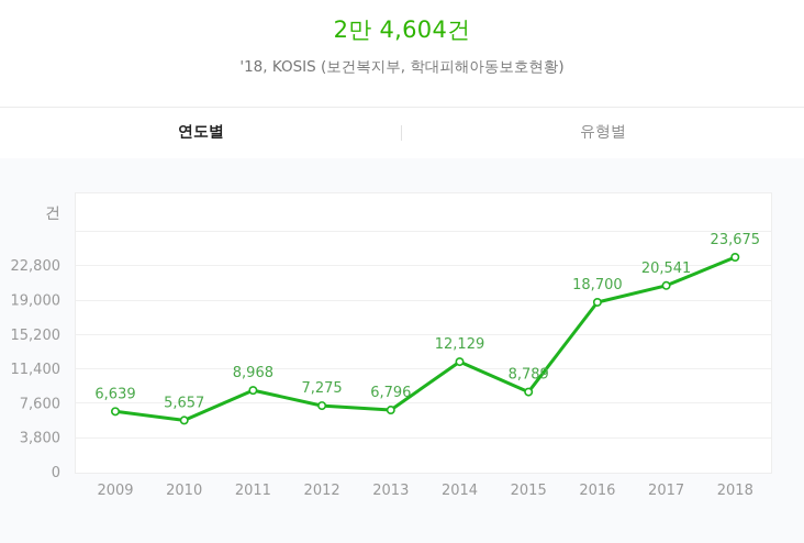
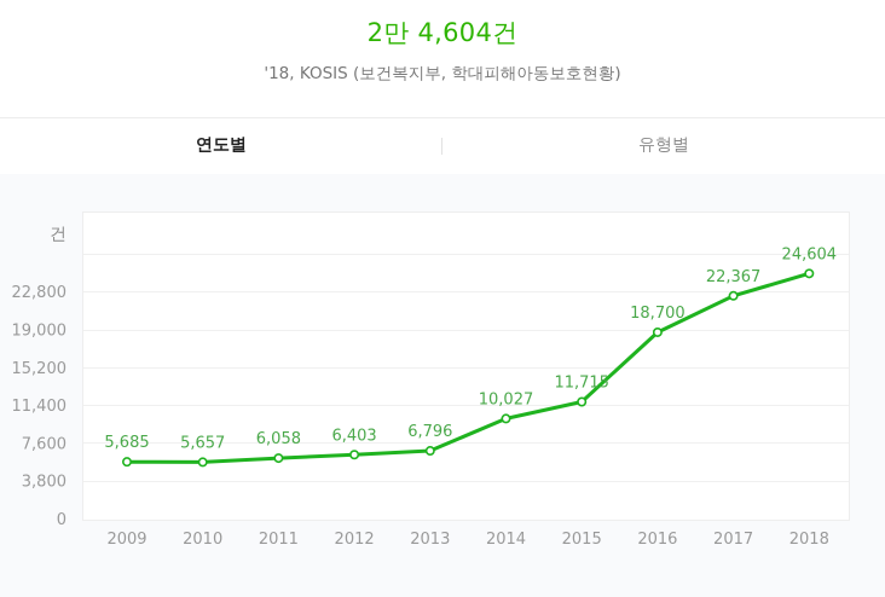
2009: 6,639 -> 5,685
2011: 8,968 -> 6,058
2012: 7,275 -> 6,403
2014: 12,129 -> 10,027
2015: 8,789 -> 11,715
2017: 20,541 -> 22,367
2018: 23,675 -> 24,604
